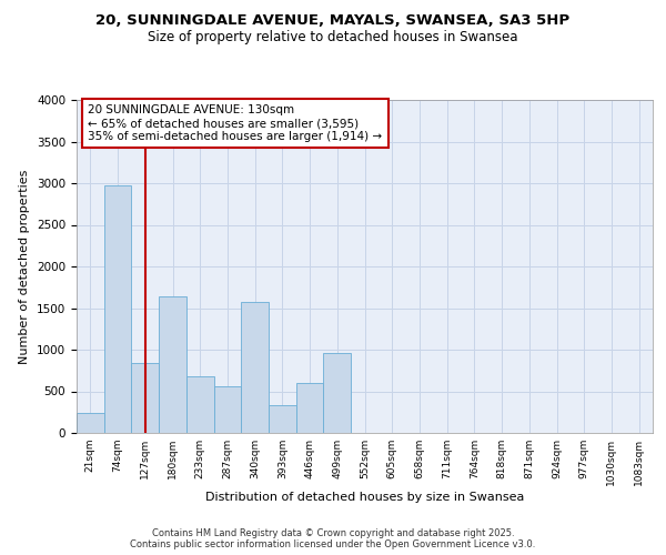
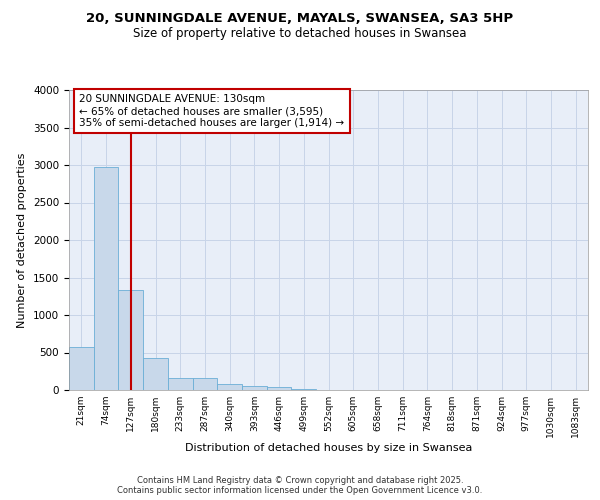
21sqm: 240 -> 580
127sqm: 840 -> 1340
180sqm: 1640 -> 430
233sqm: 680 -> 160
287sqm: 560 -> 160
340sqm: 1580 -> 80
393sqm: 340 -> 60
446sqm: 600 -> 40
499sqm: 960 -> 10
